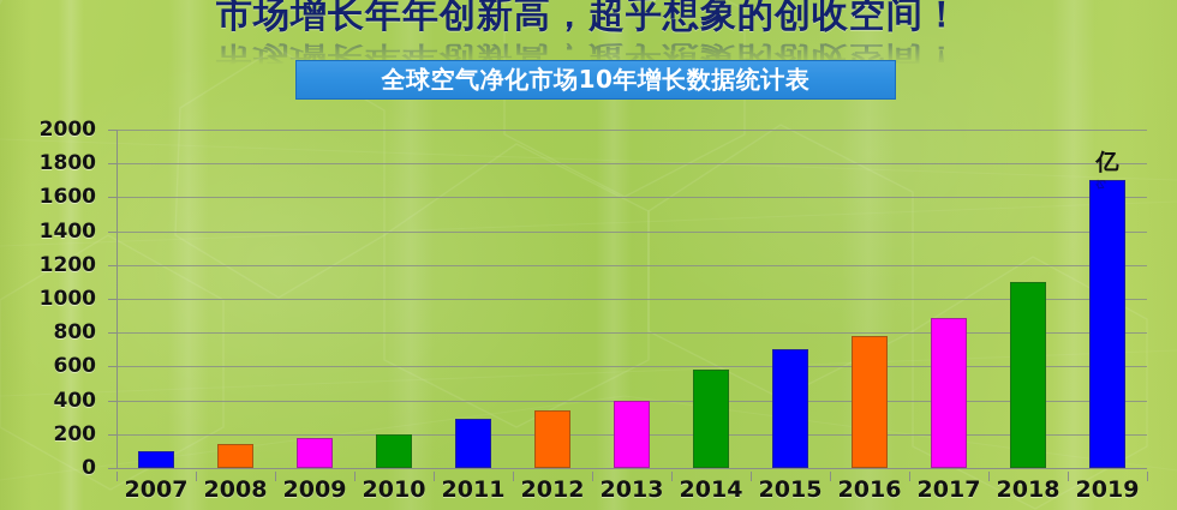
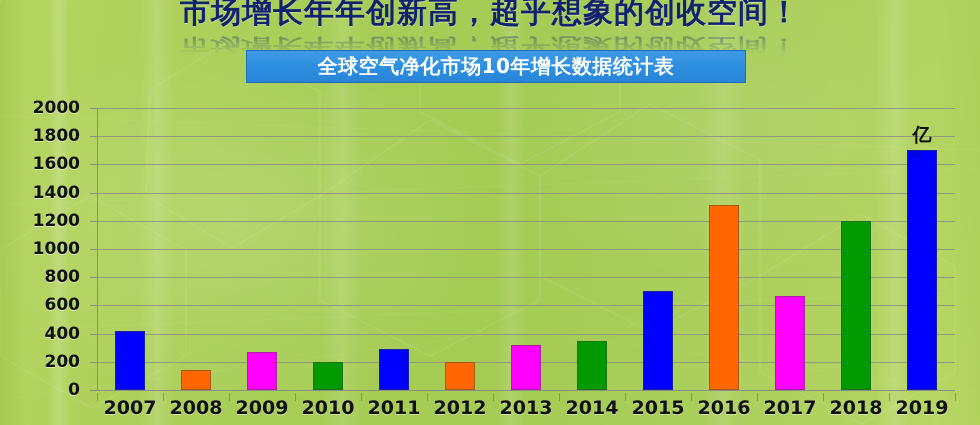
2007: 100 -> 420
2009: 180 -> 270
2012: 340 -> 200
2013: 400 -> 320
2014: 580 -> 350
2016: 780 -> 1310
2017: 890 -> 670
2018: 1100 -> 1200
